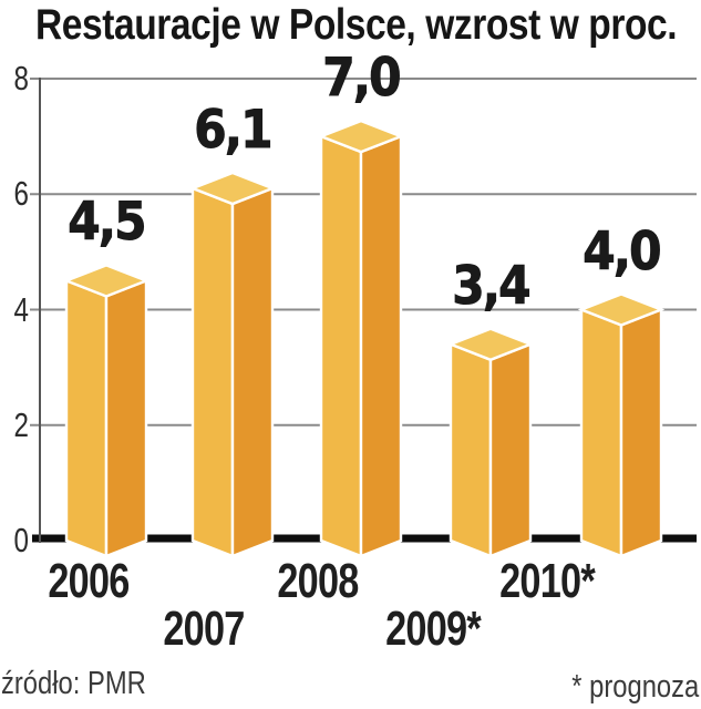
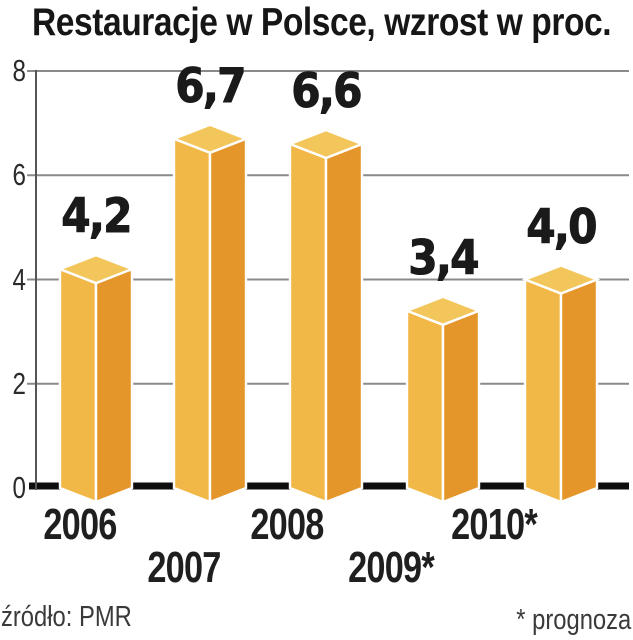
2006: 4,5 -> 4,2
2007: 6,1 -> 6,7
2008: 7,0 -> 6,6
